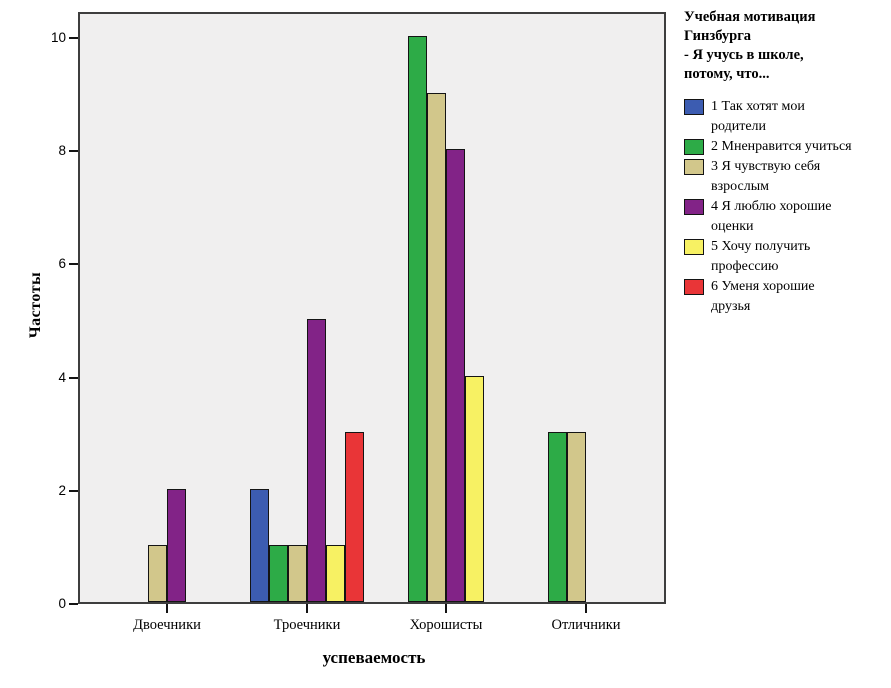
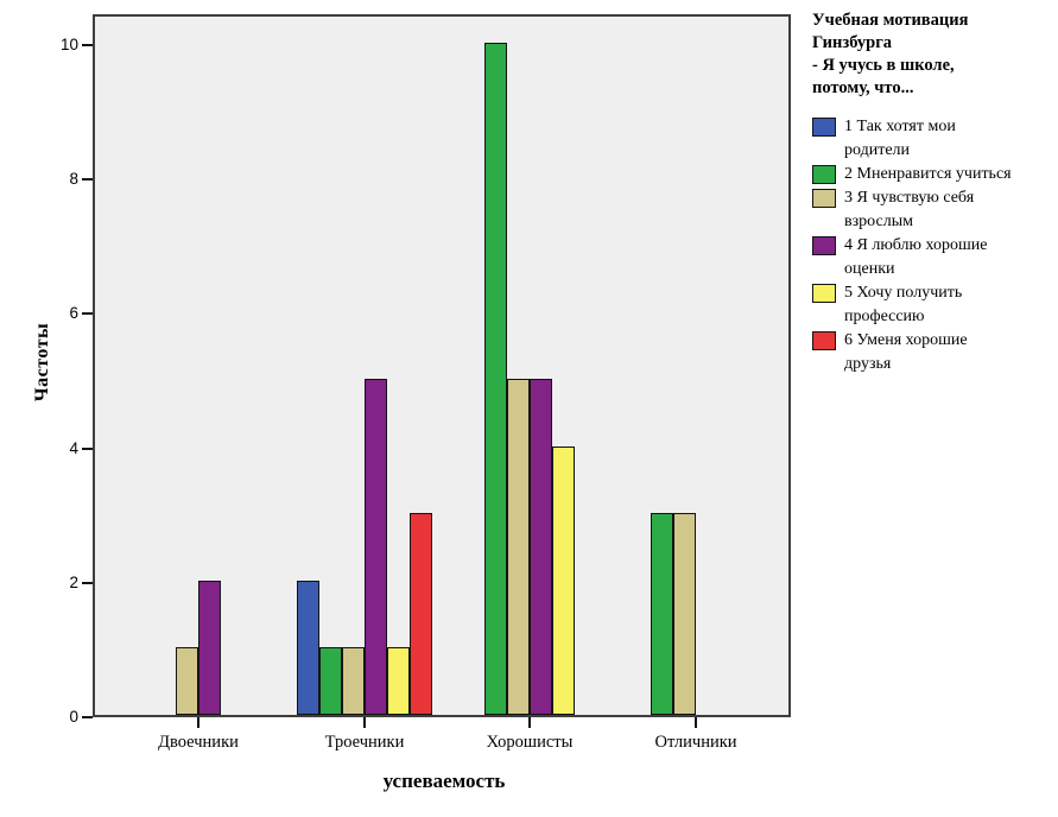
3 Я чувствую себя взрослым/Хорошисты: 9 -> 5
4 Я люблю хорошие оценки/Хорошисты: 8 -> 5
